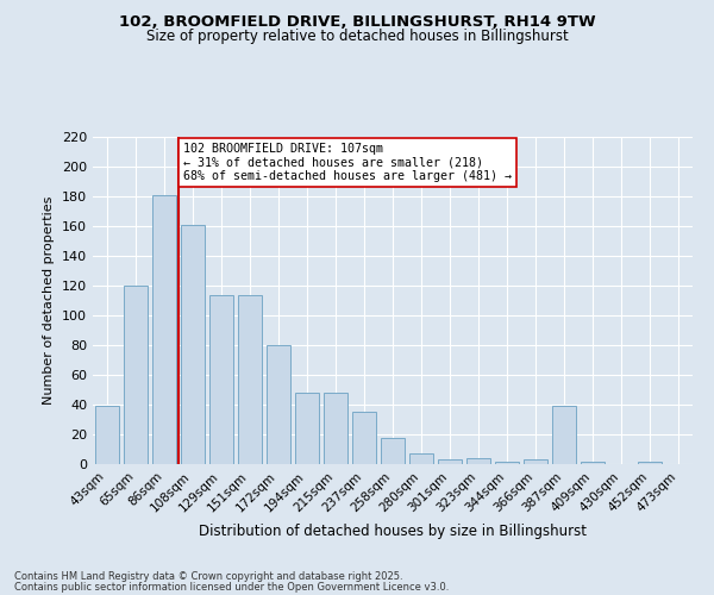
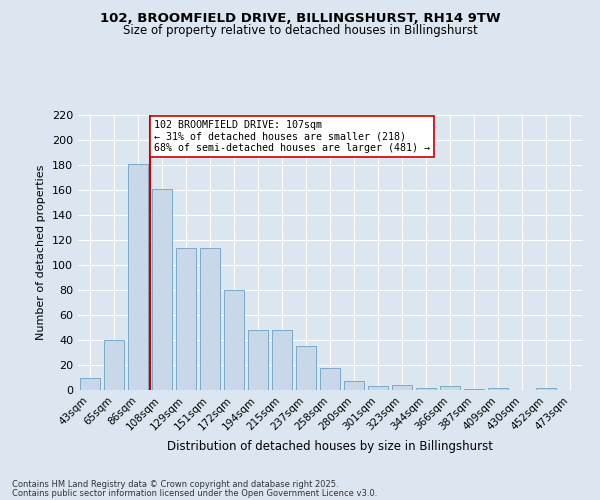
43sqm: 39 -> 10
65sqm: 120 -> 40
387sqm: 39 -> 1
